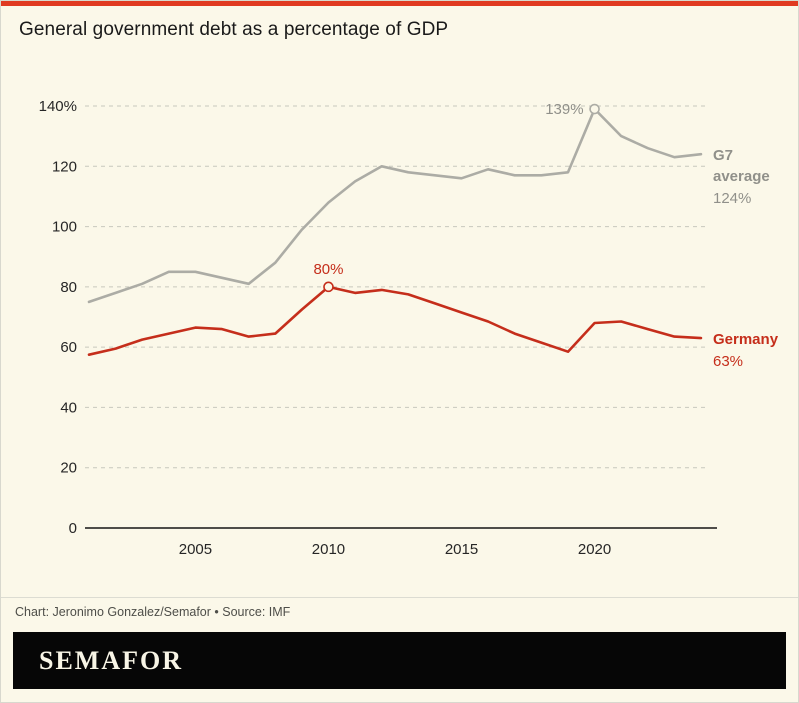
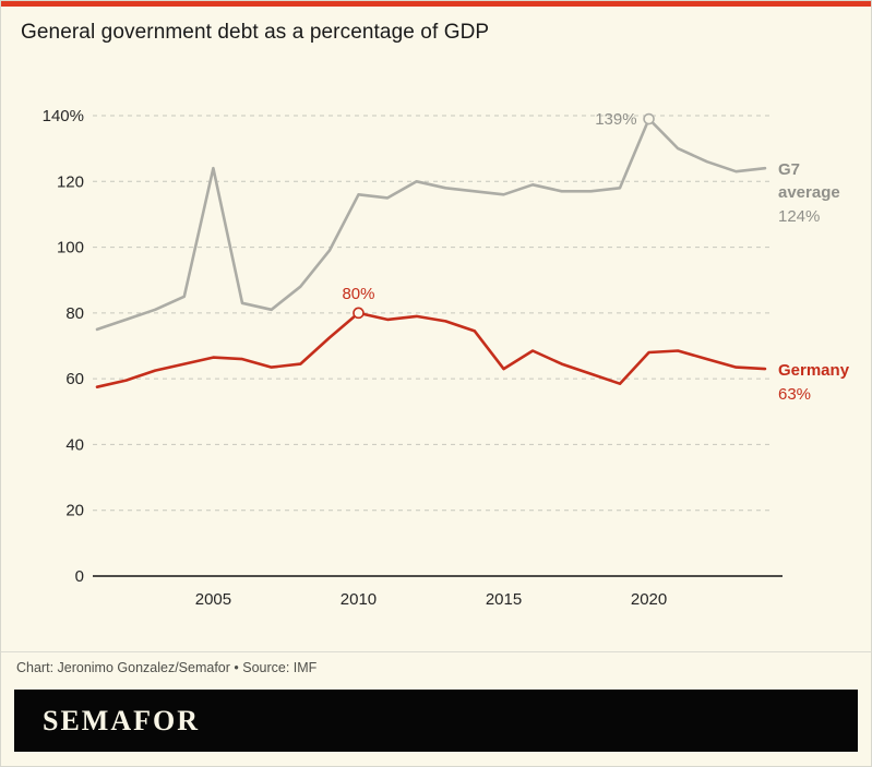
G7 average/2005: 85% -> 124%
G7 average/2010: 108% -> 116%
Germany/2015: 72% -> 63%
